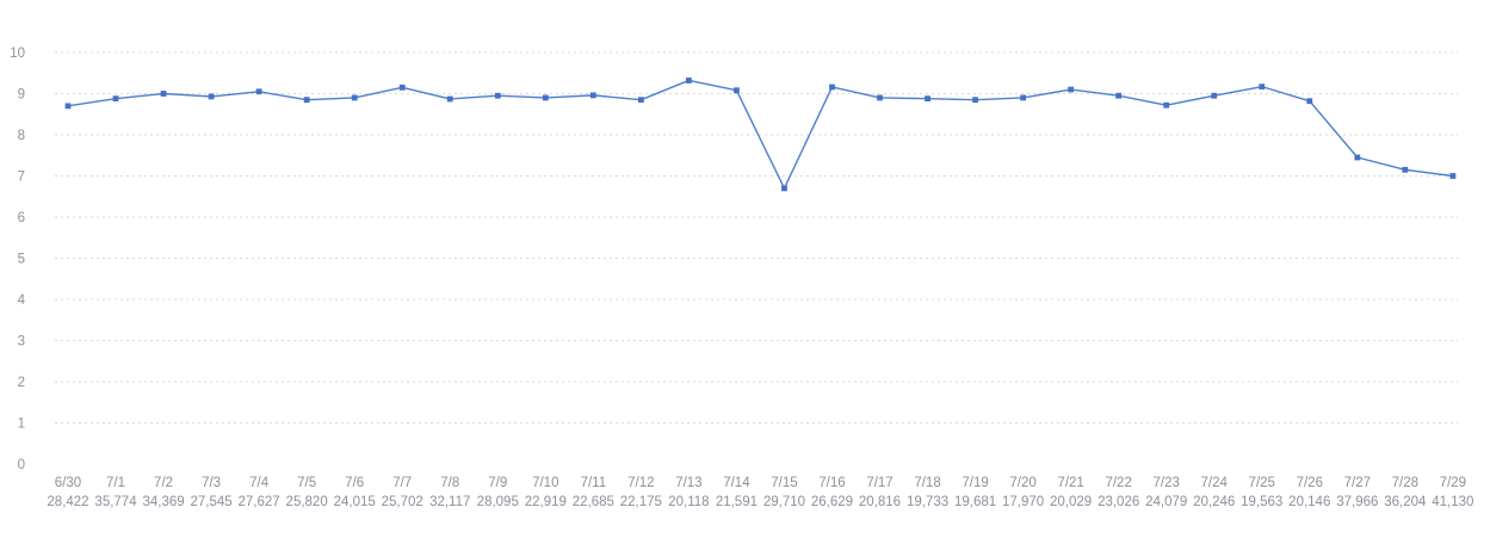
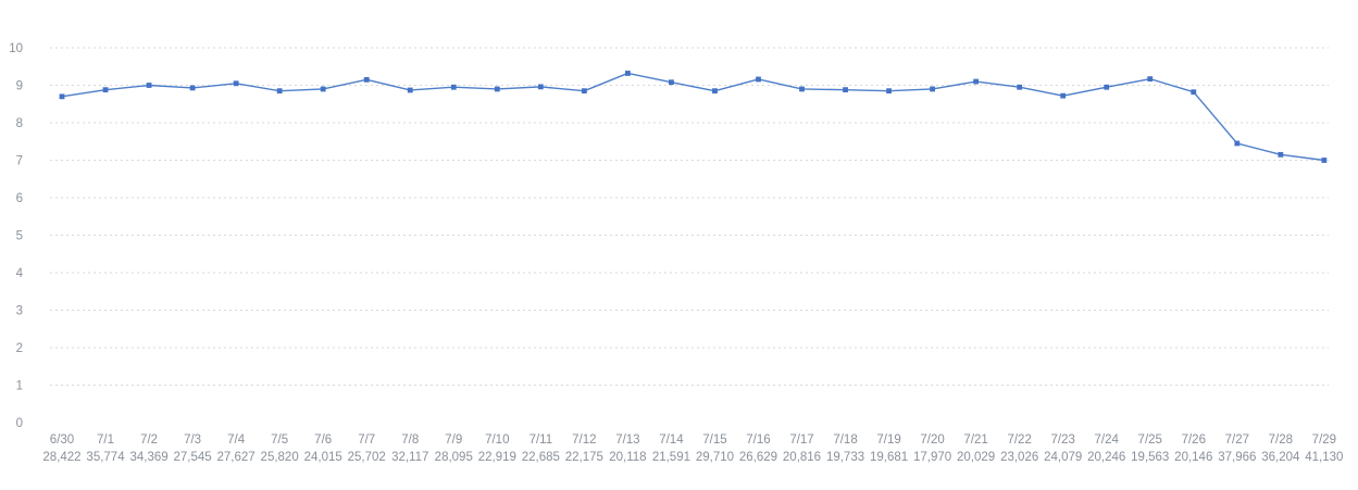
7/15: 6.7 -> 8.8
